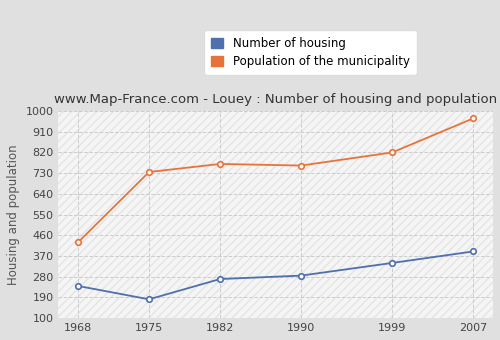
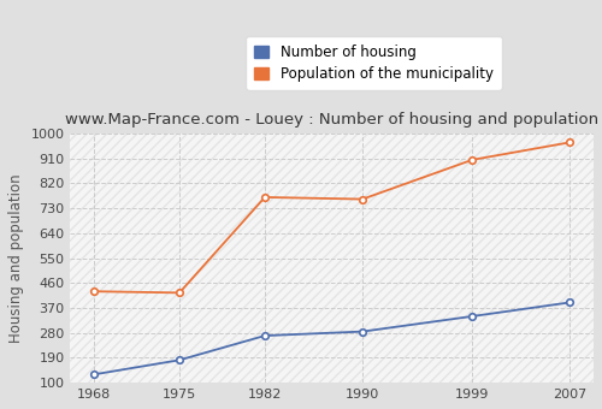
Number of housing/1968: 240 -> 130
Population of the municipality/1975: 735 -> 425
Population of the municipality/1999: 820 -> 905
